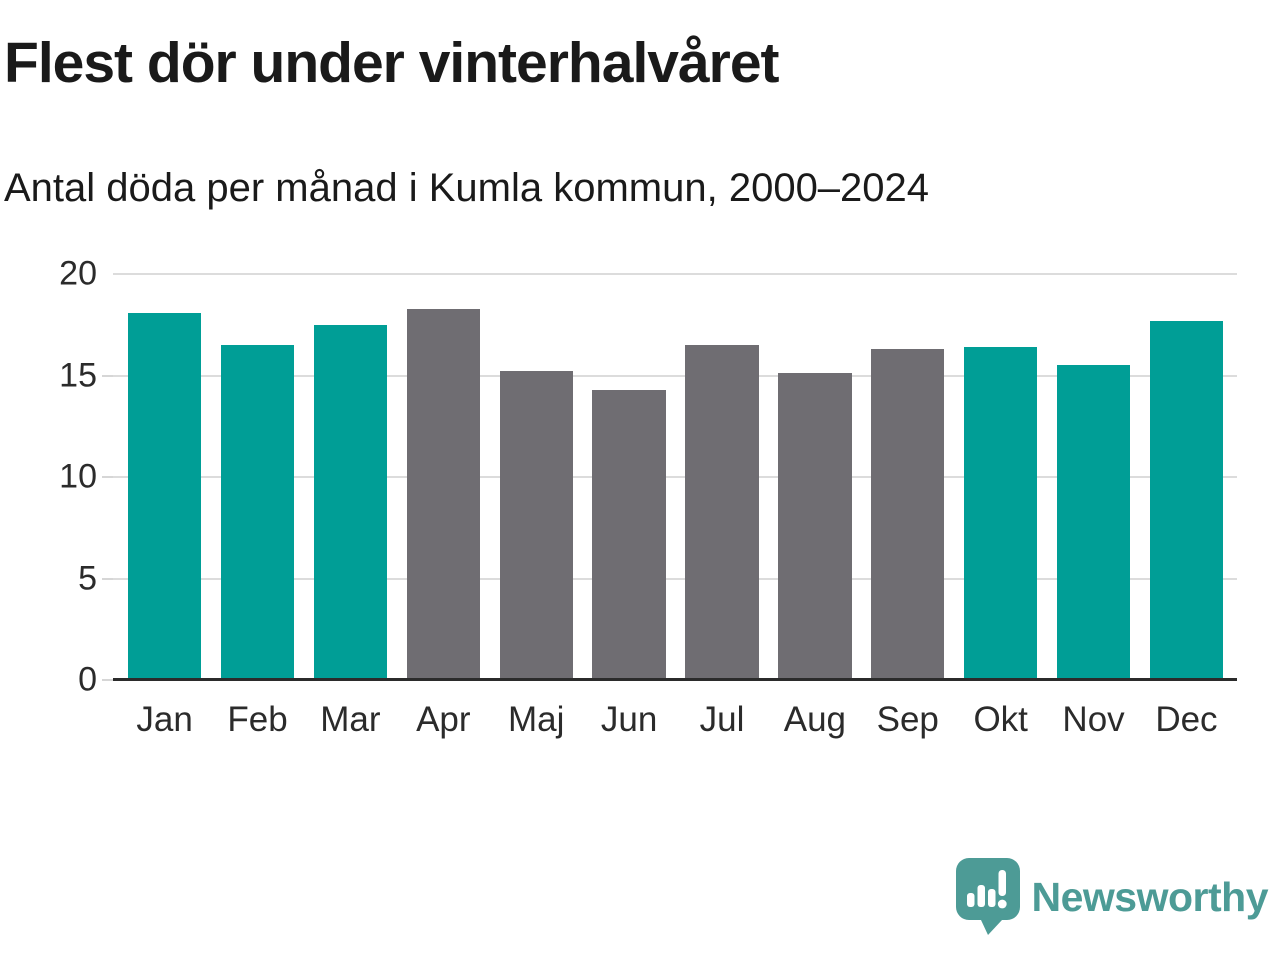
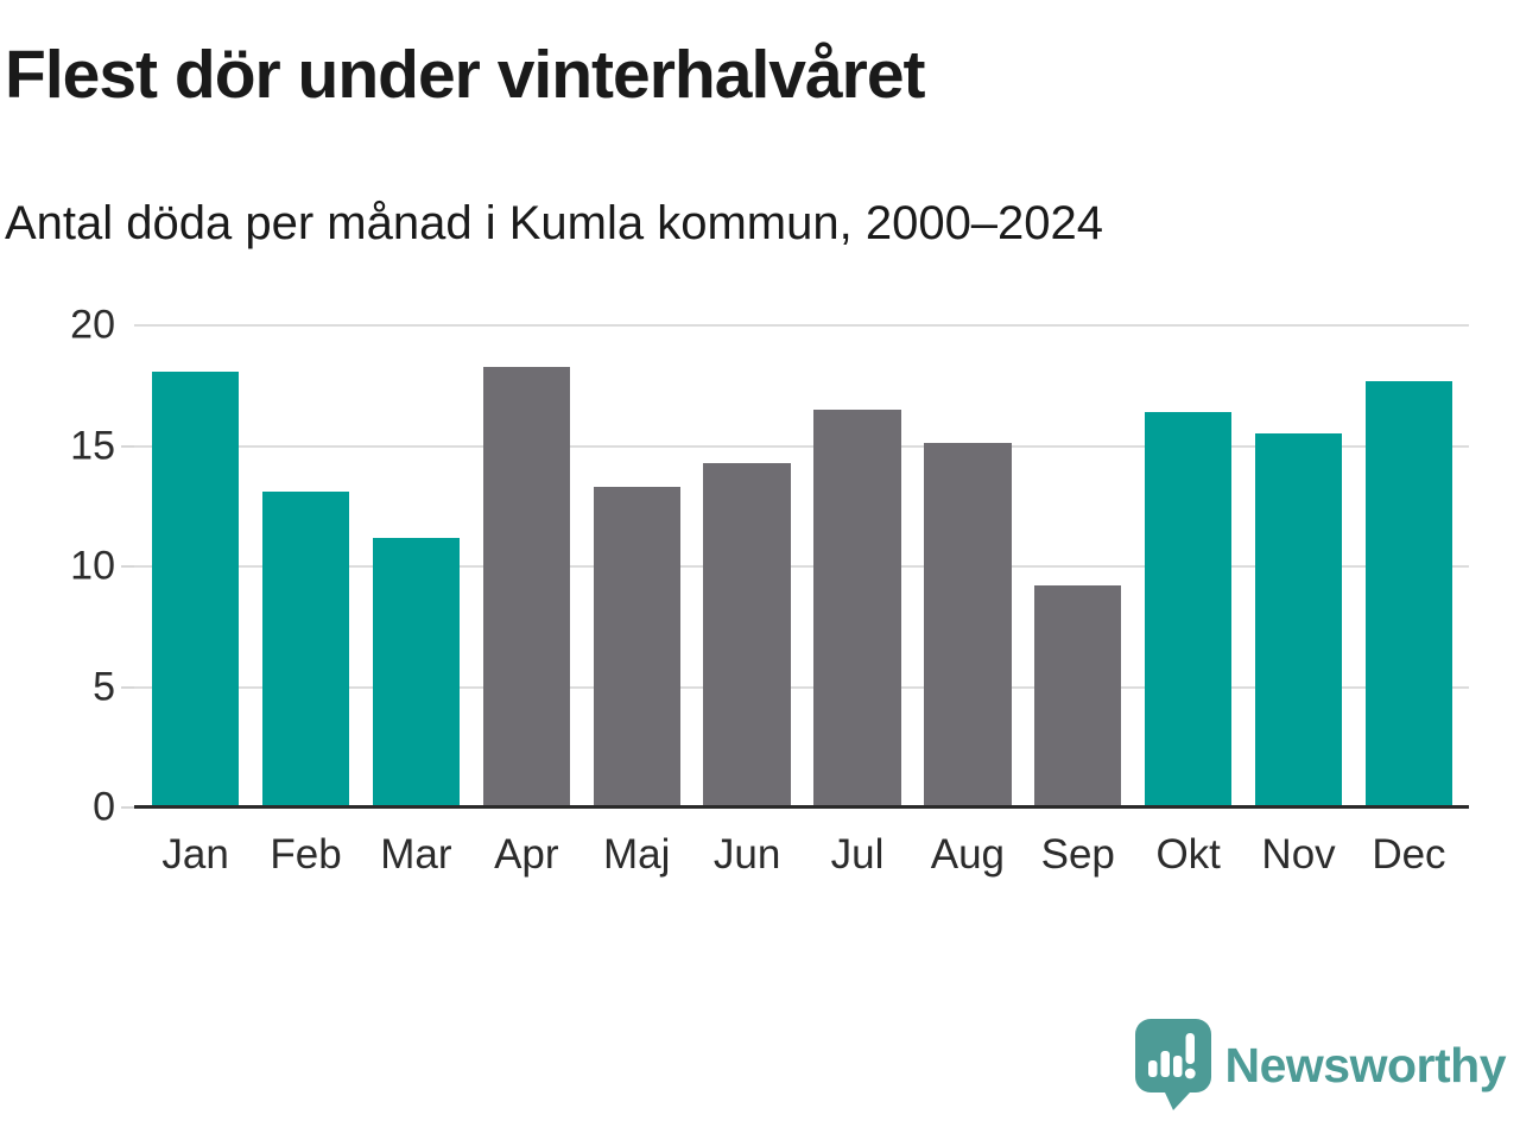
Feb: 16.5 -> 13.1
Mar: 17.5 -> 11.2
Maj: 15.2 -> 13.3
Sep: 16.3 -> 9.2
